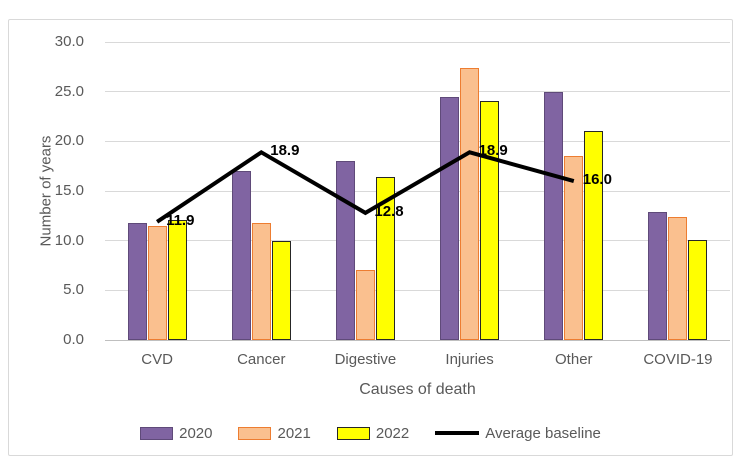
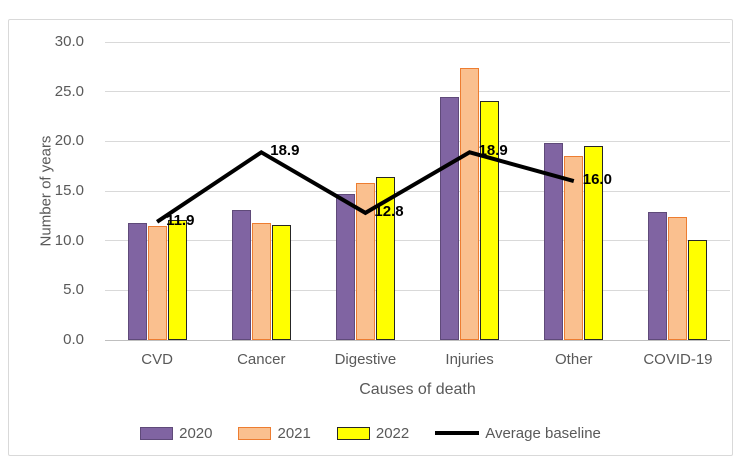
2020/Cancer: 17 -> 13
2022/Cancer: 10 -> 12
2020/Digestive: 18 -> 15
2021/Digestive: 7 -> 16
2020/Other: 25 -> 20
2022/Other: 21 -> 20
